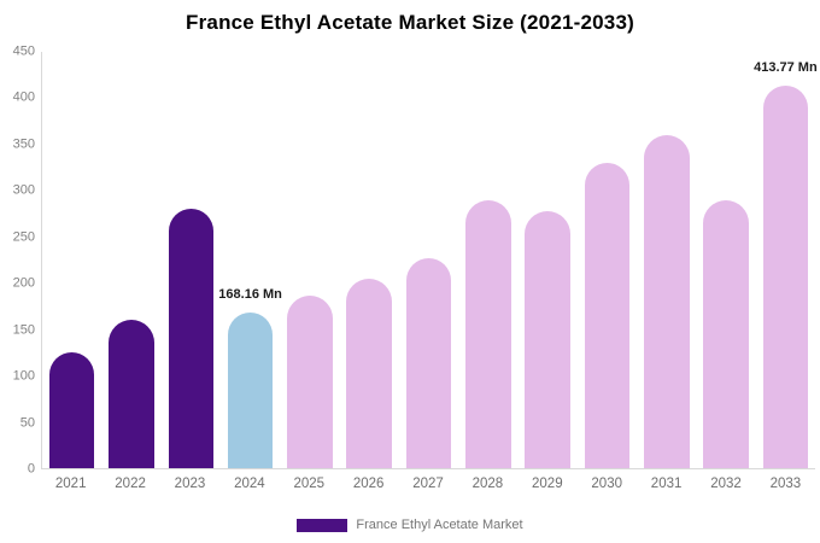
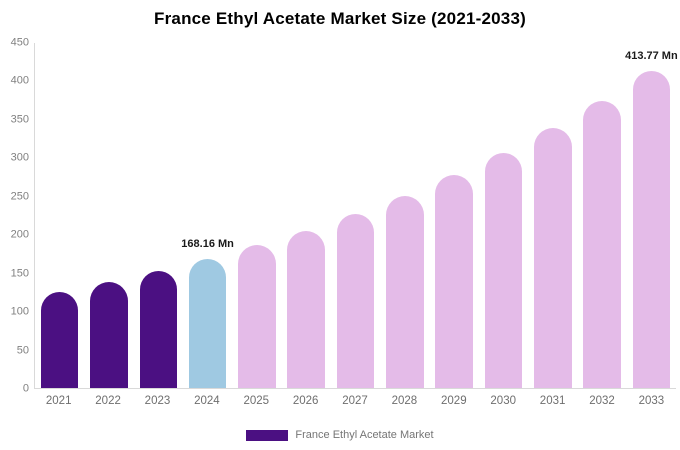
2022: 160 -> 140
2023: 280 -> 150
2028: 290 -> 250
2030: 330 -> 310
2031: 360 -> 340
2032: 290 -> 370
